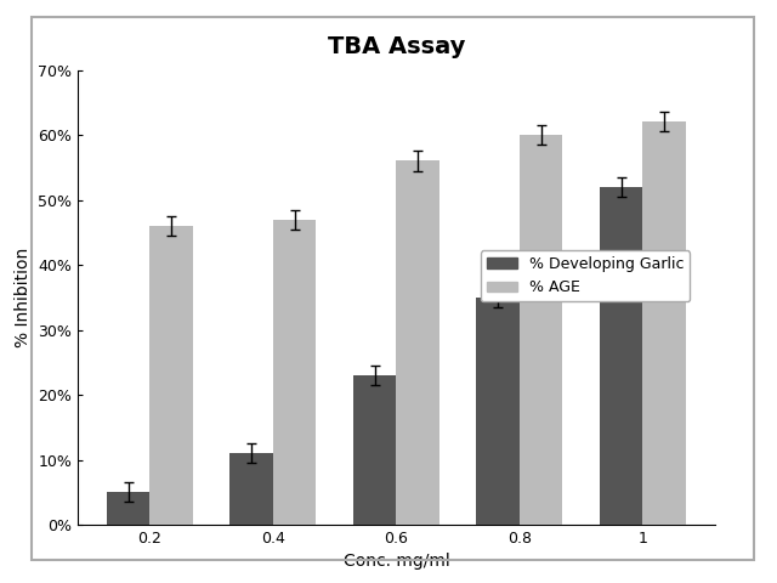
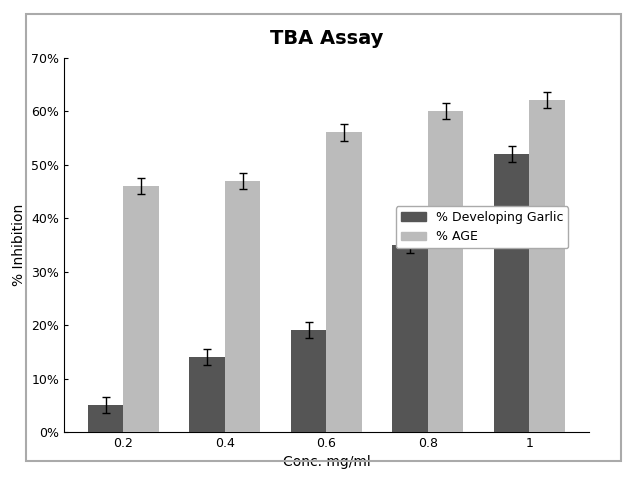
% Developing Garlic/0.4: 11% -> 14%
% Developing Garlic/0.6: 23% -> 19%
